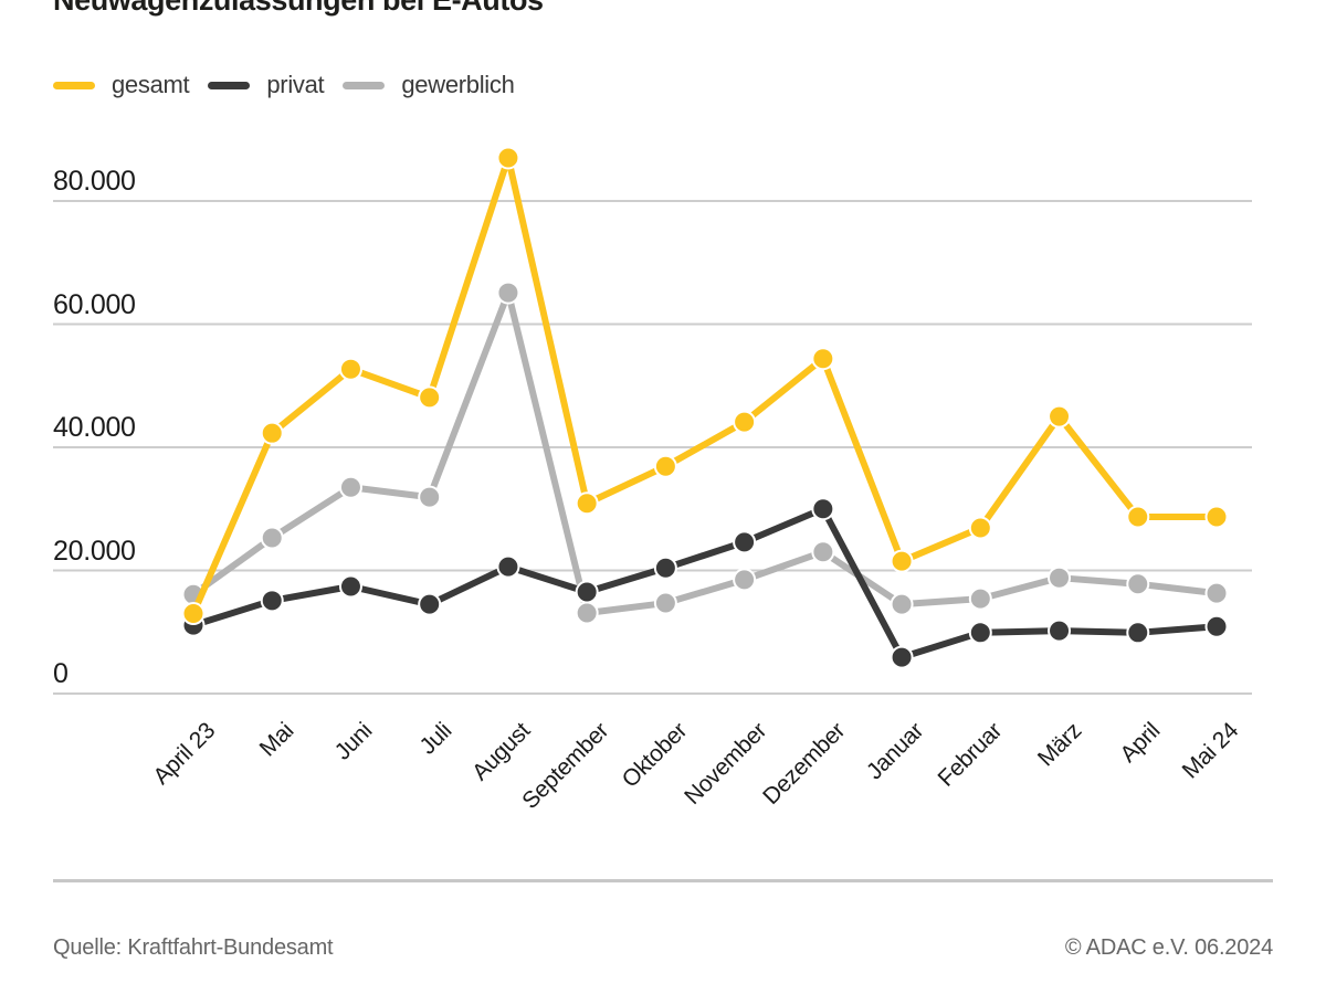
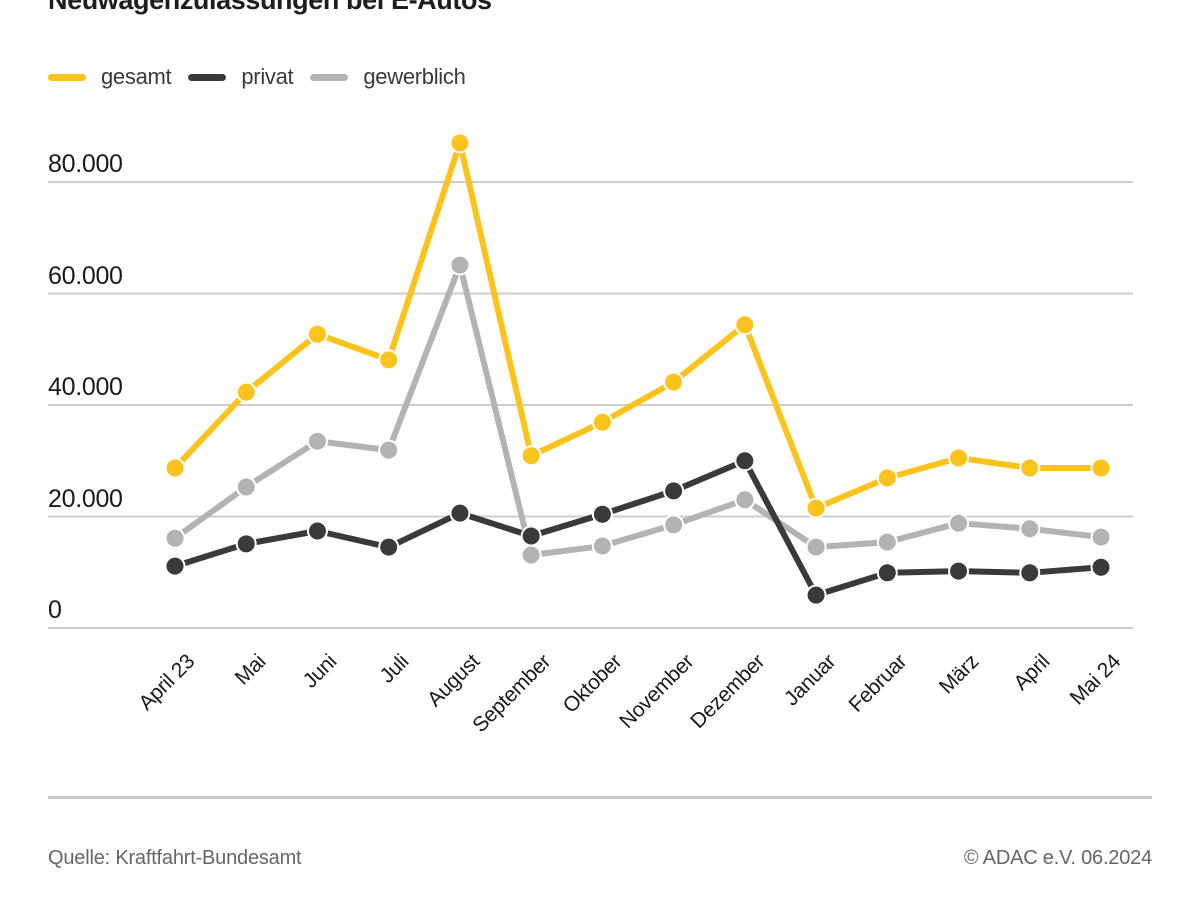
gesamt/April 23: 13000 -> 29000
gesamt/März: 45000 -> 30000
